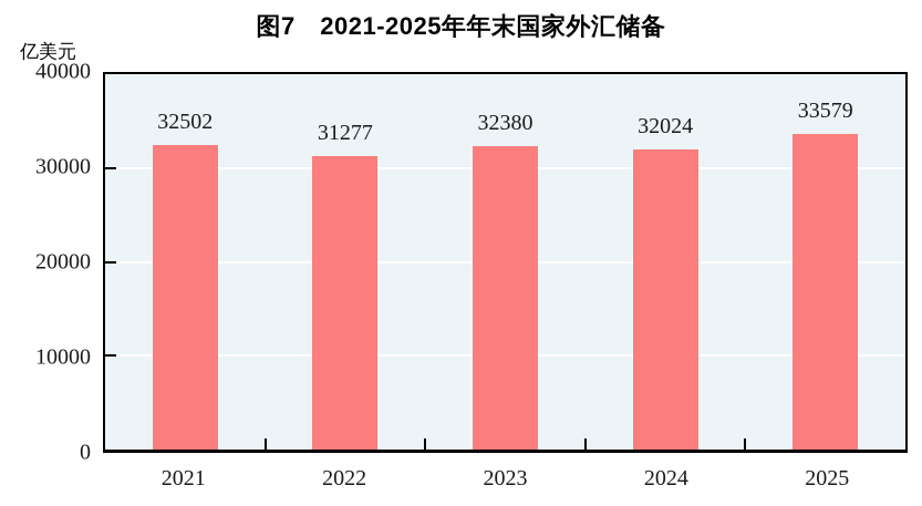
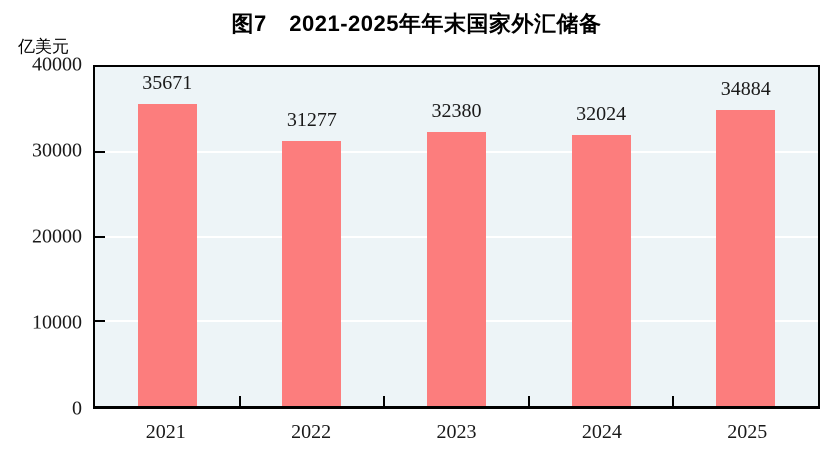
2021: 32502 -> 35671
2025: 33579 -> 34884
